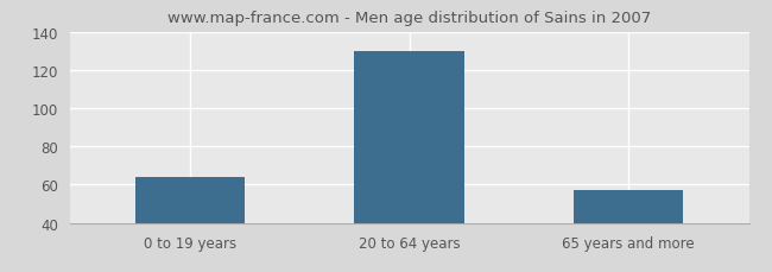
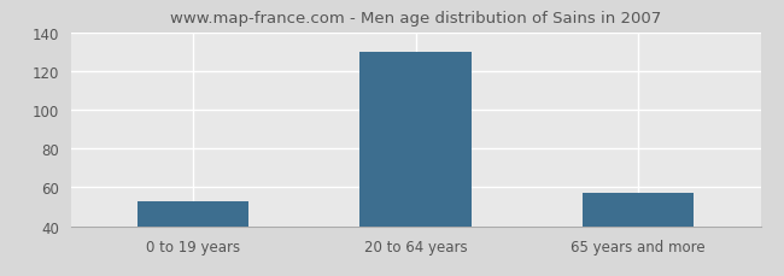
0 to 19 years: 64 -> 53
